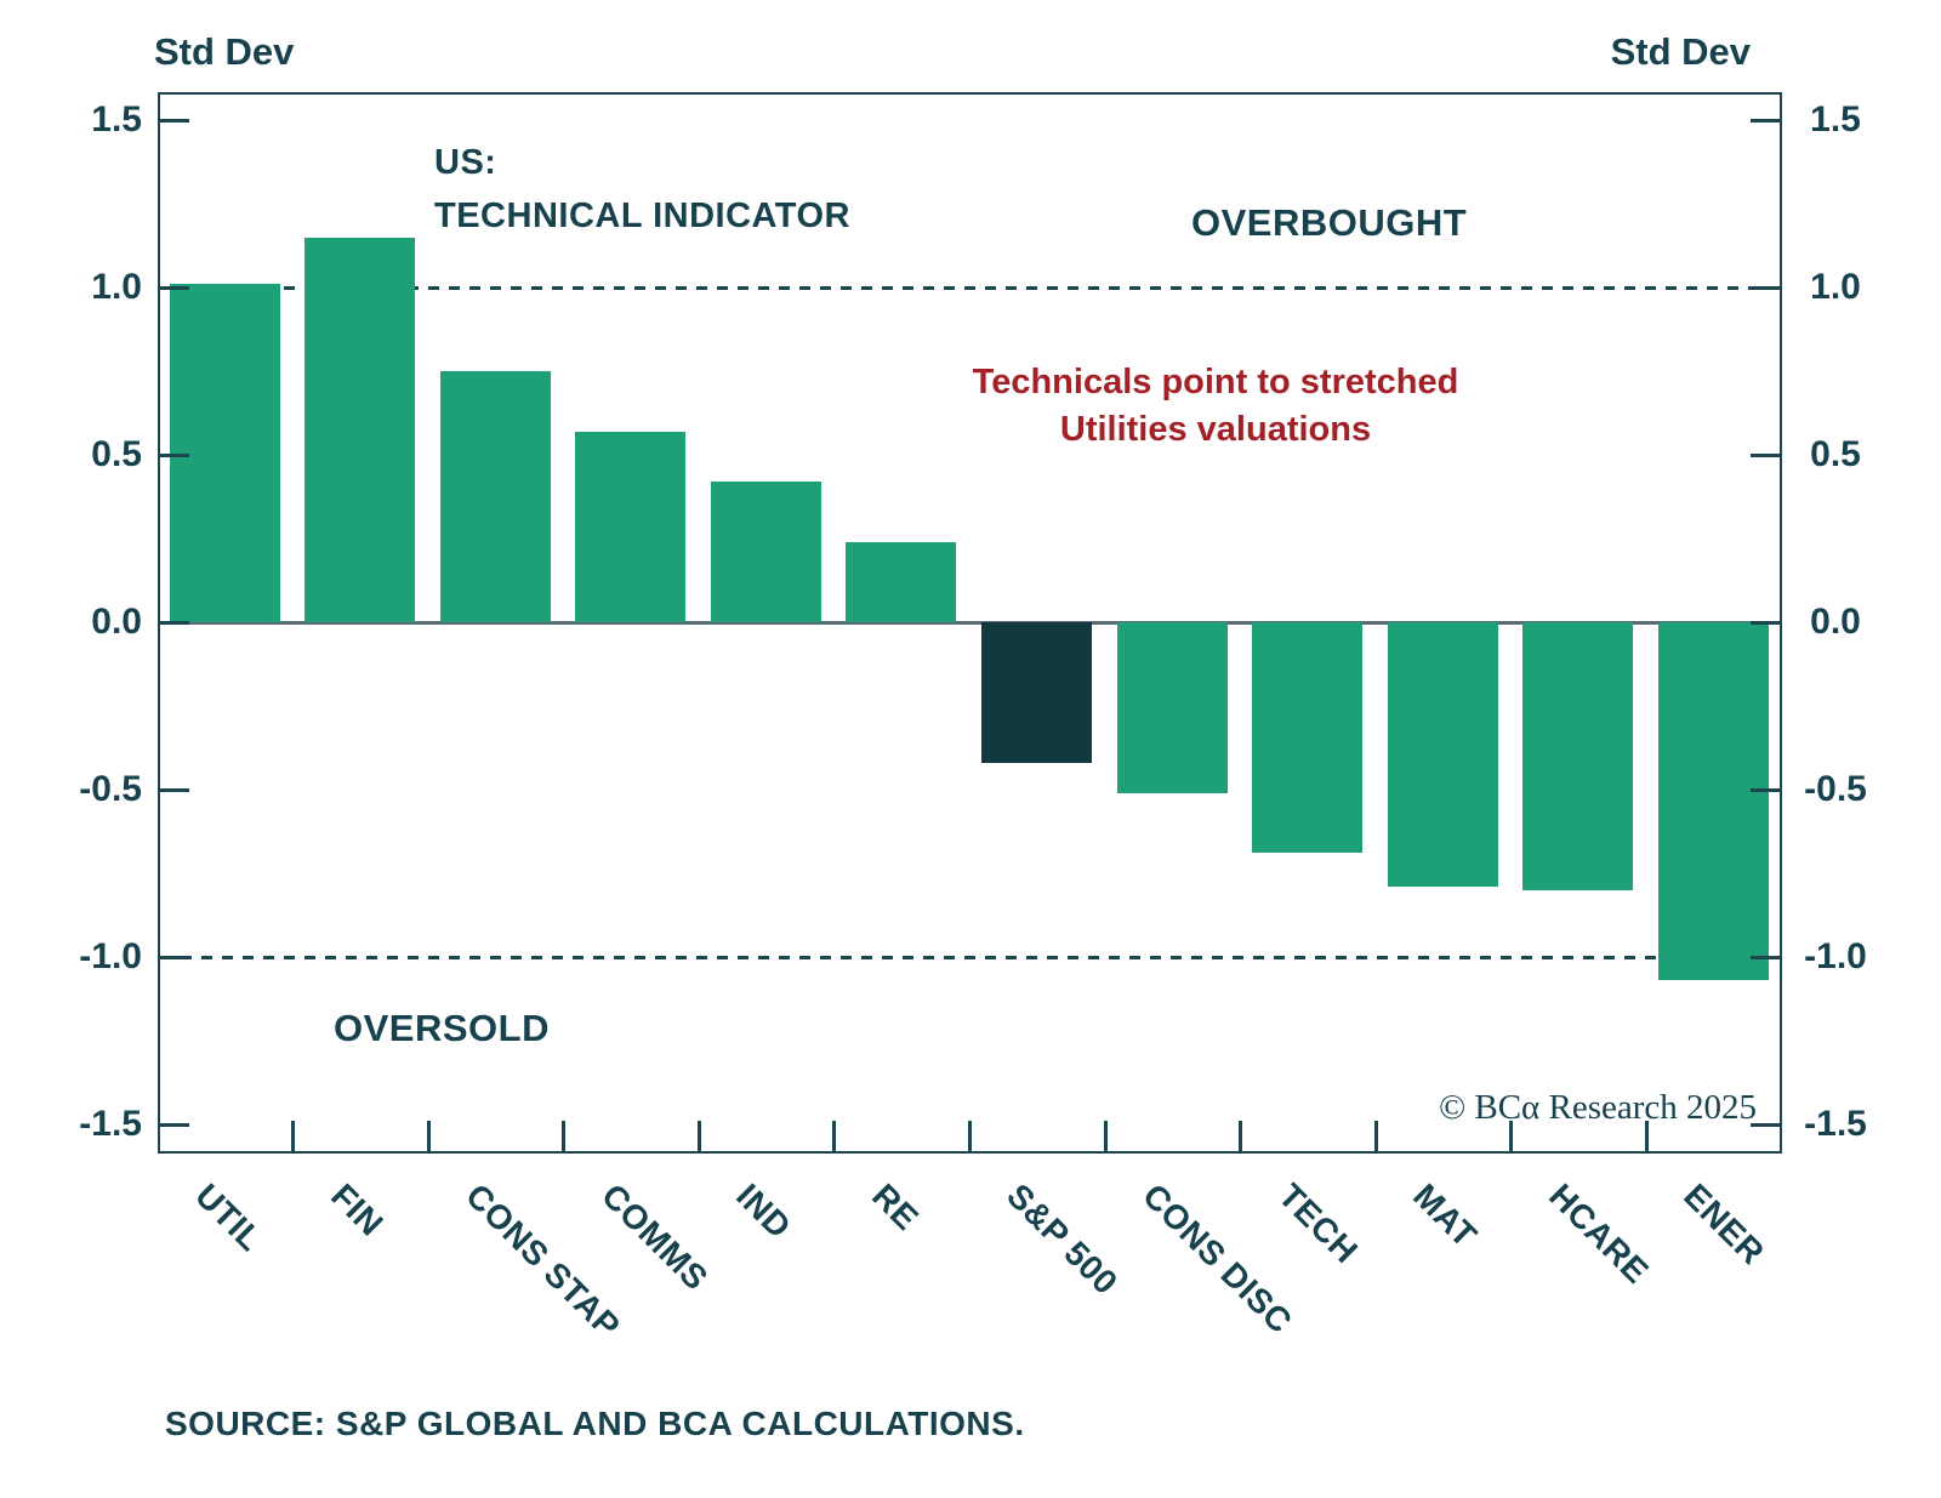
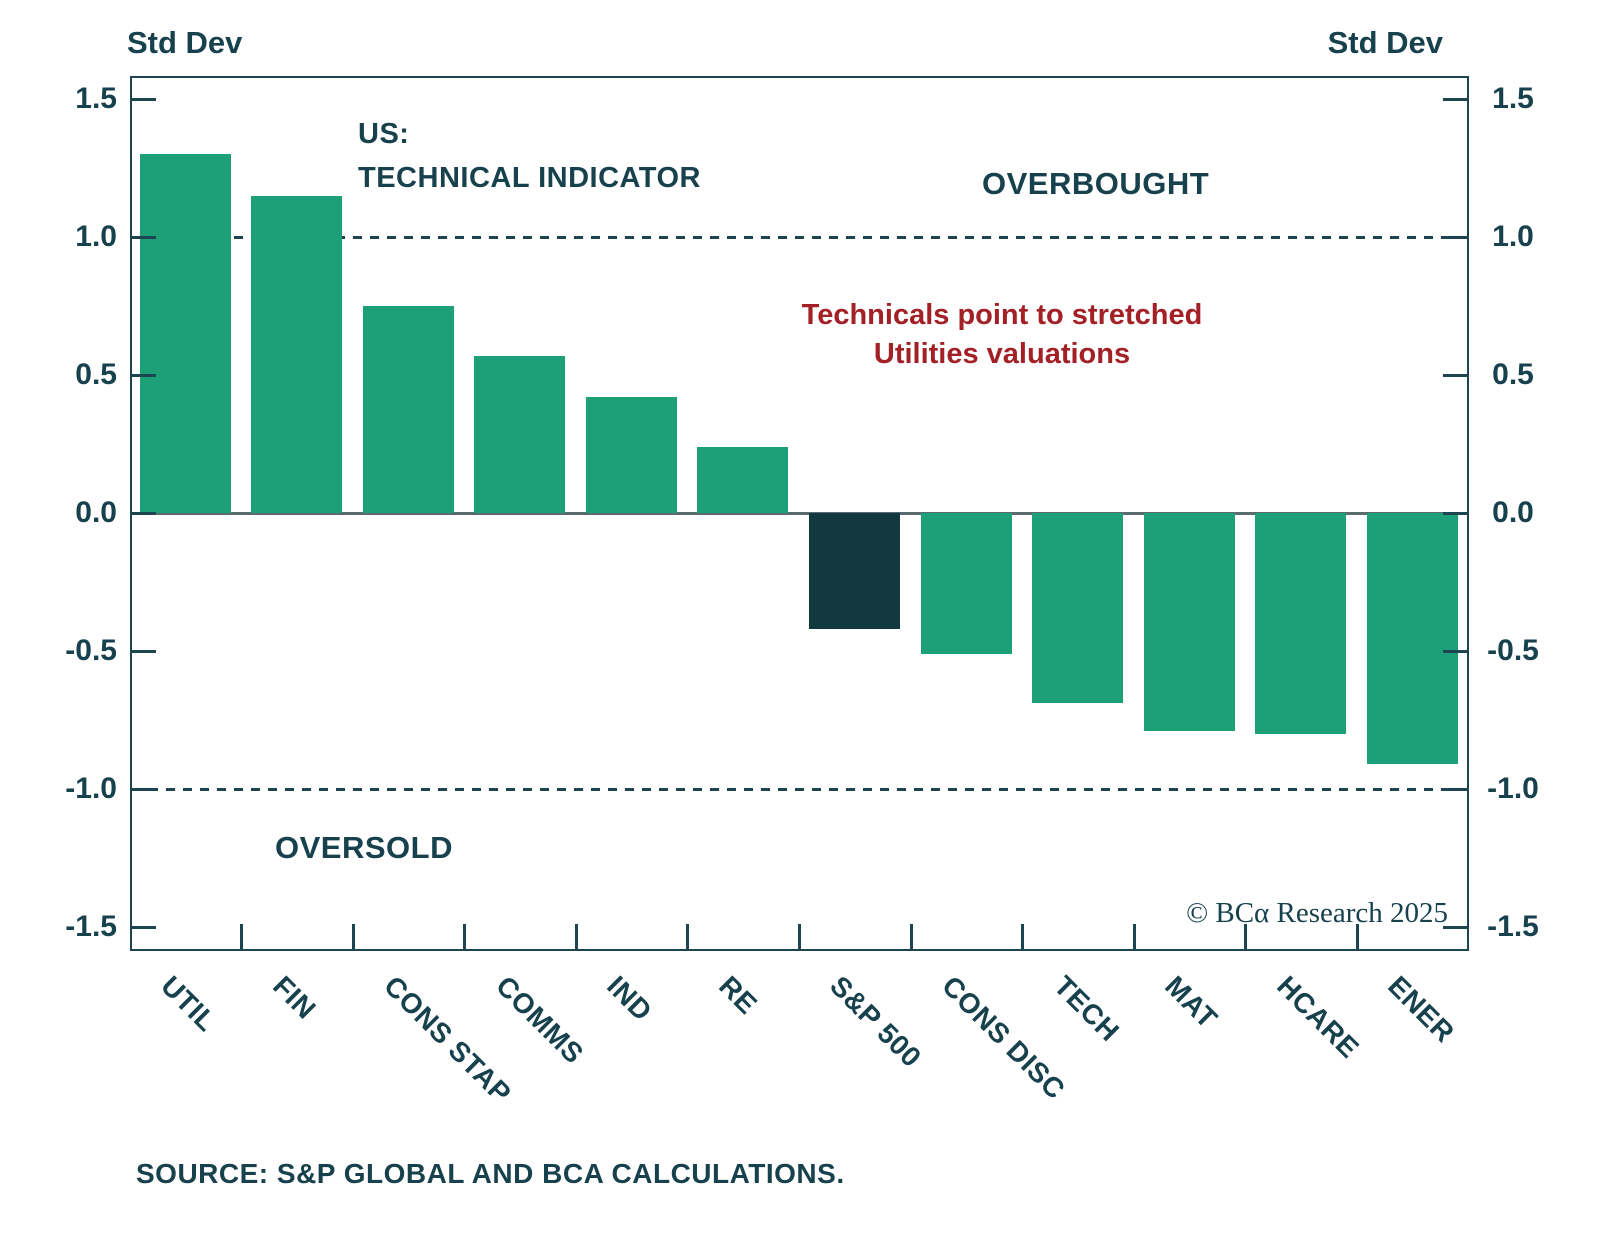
UTIL: 1.01 -> 1.30
ENER: -1.07 -> -0.91
